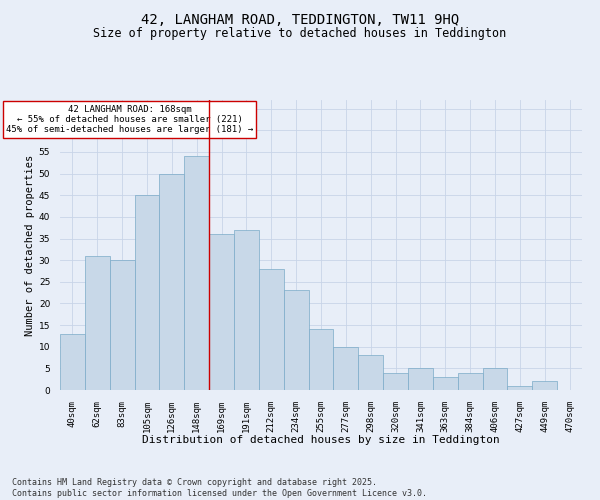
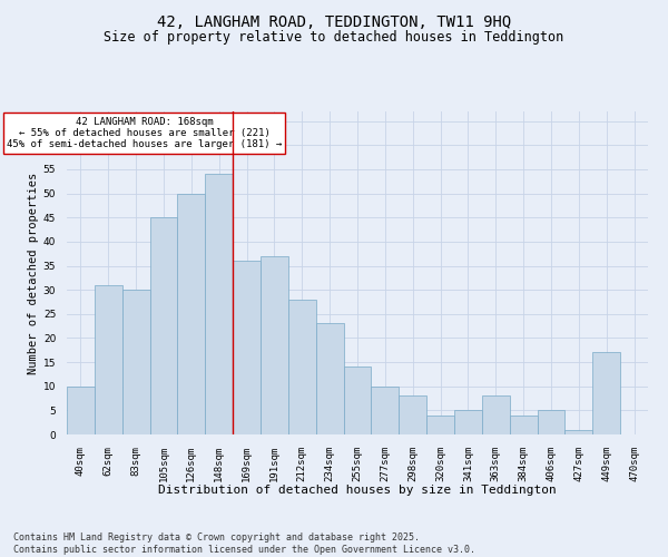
40sqm: 13 -> 10
363sqm: 3 -> 8
449sqm: 2 -> 17
